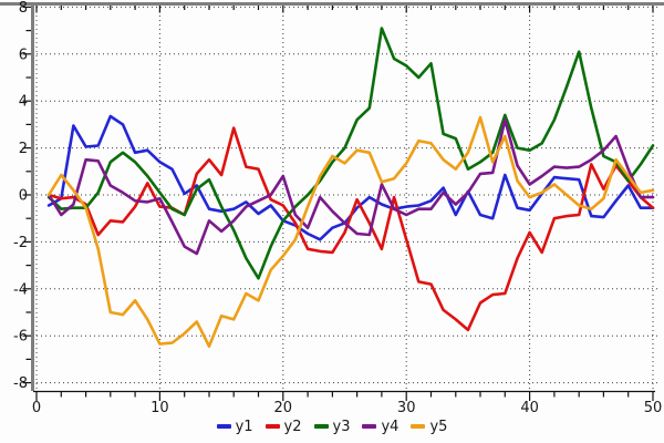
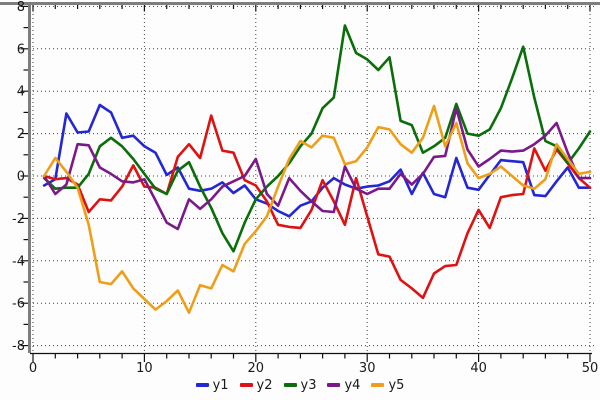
y5/10: -6.3 -> -5.8
